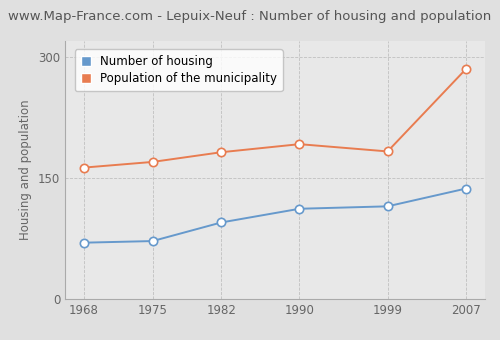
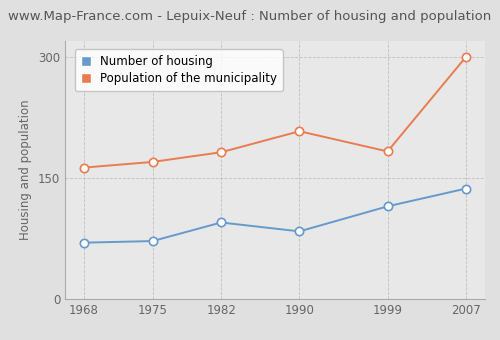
Number of housing/1990: 112 -> 84
Population of the municipality/1990: 192 -> 208
Population of the municipality/2007: 285 -> 300
